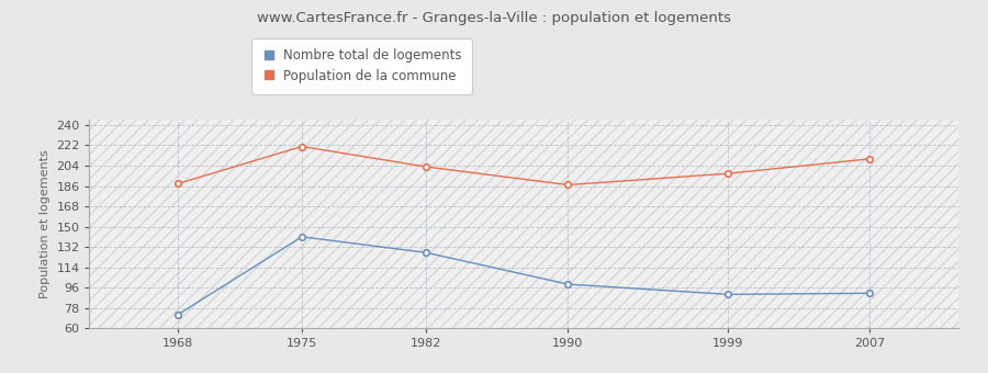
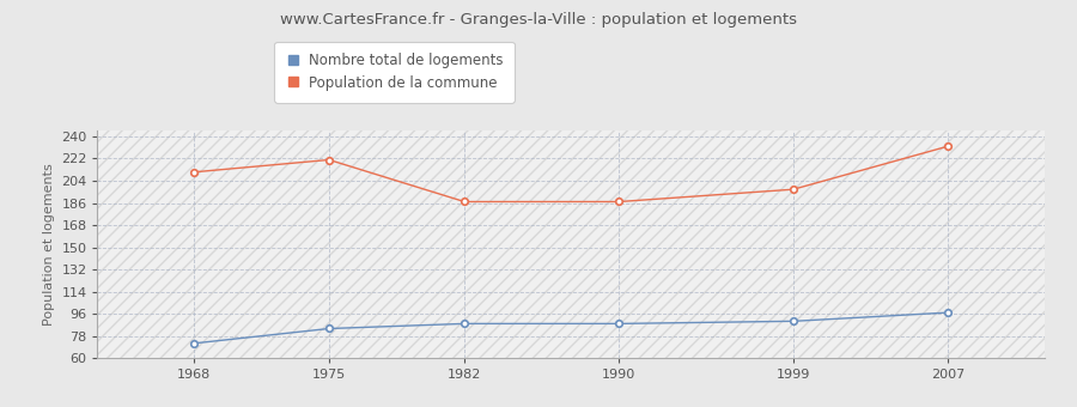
Population de la commune/1968: 188 -> 211
Nombre total de logements/1975: 141 -> 84
Nombre total de logements/1982: 127 -> 88
Population de la commune/1982: 203 -> 187
Nombre total de logements/1990: 99 -> 88
Nombre total de logements/2007: 91 -> 97
Population de la commune/2007: 210 -> 232
